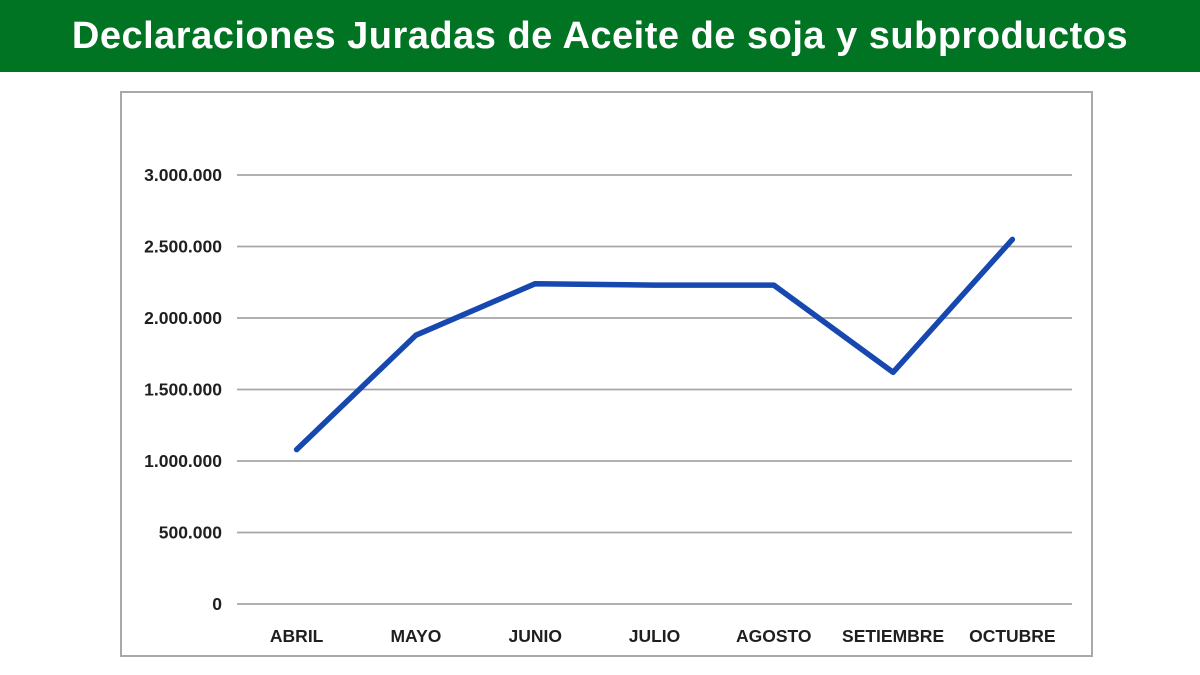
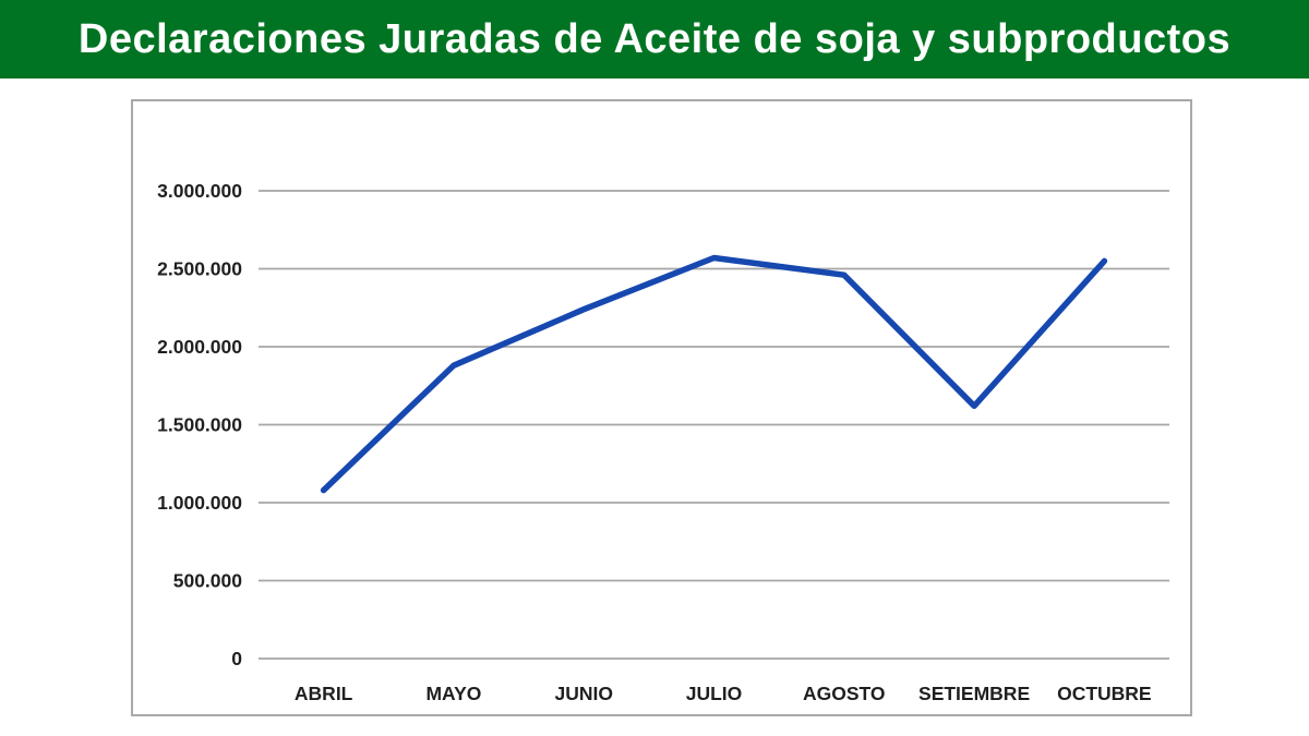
JULIO: 2230000 -> 2570000
AGOSTO: 2230000 -> 2460000
